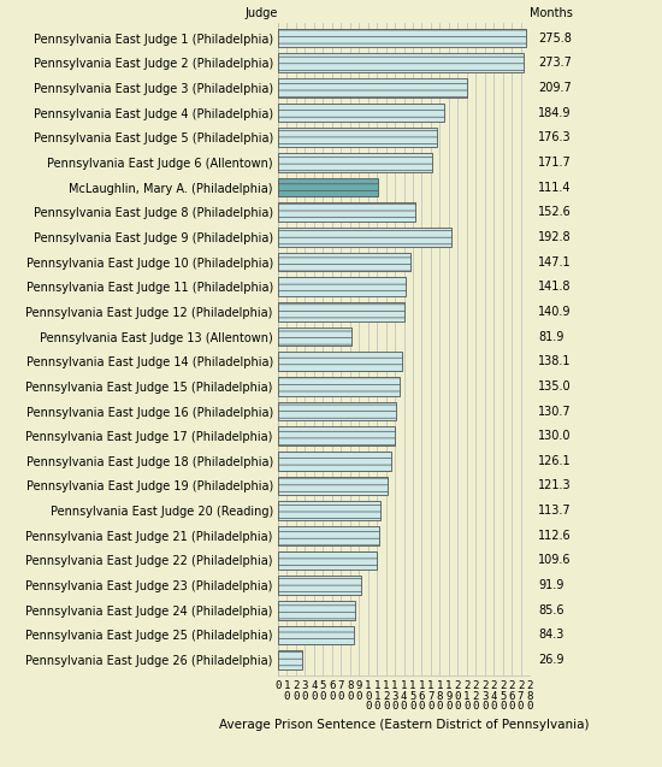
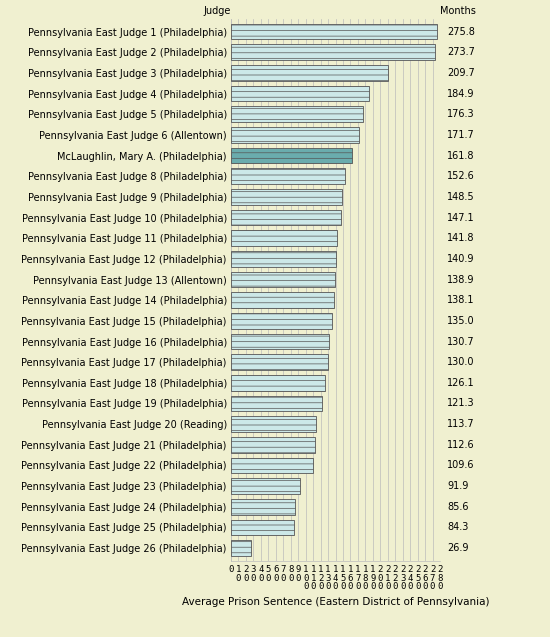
McLaughlin, Mary A. (Philadelphia): 111.4 -> 161.8
Pennsylvania East Judge 9 (Philadelphia): 192.8 -> 148.5
Pennsylvania East Judge 13 (Allentown): 81.9 -> 138.9
